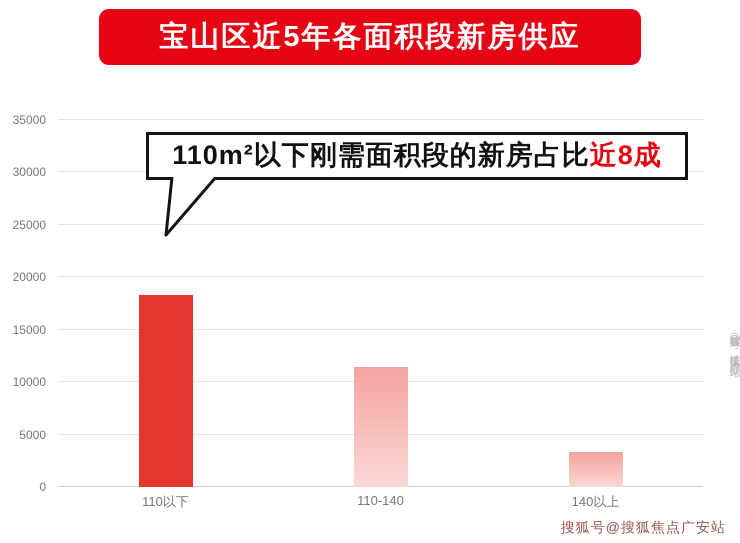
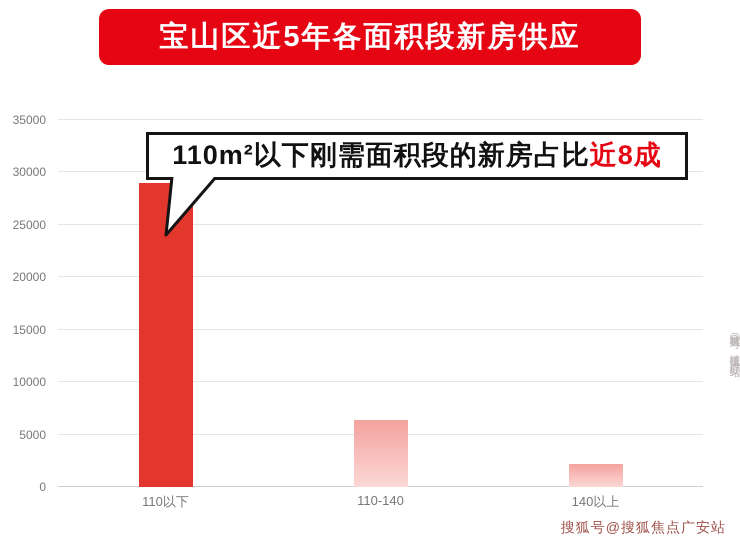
110以下: 18300 -> 29000
110-140: 11400 -> 6400
140以上: 3300 -> 2200
